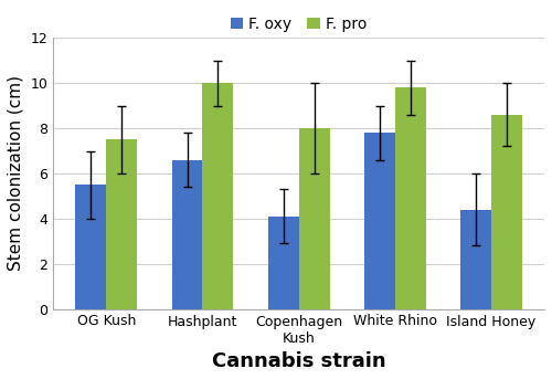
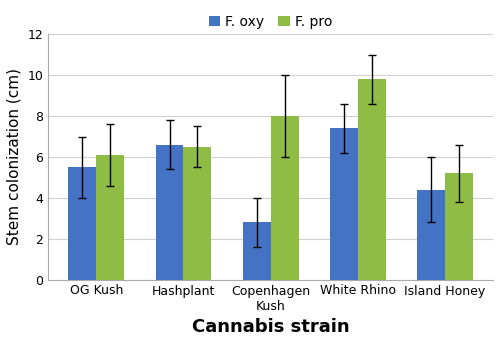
F. pro/OG Kush: 7.5 -> 6.1
F. pro/Hashplant: 10.0 -> 6.5
F. oxy/Copenhagen Kush: 4.1 -> 2.8
F. oxy/White Rhino: 7.8 -> 7.4
F. pro/Island Honey: 8.6 -> 5.2
